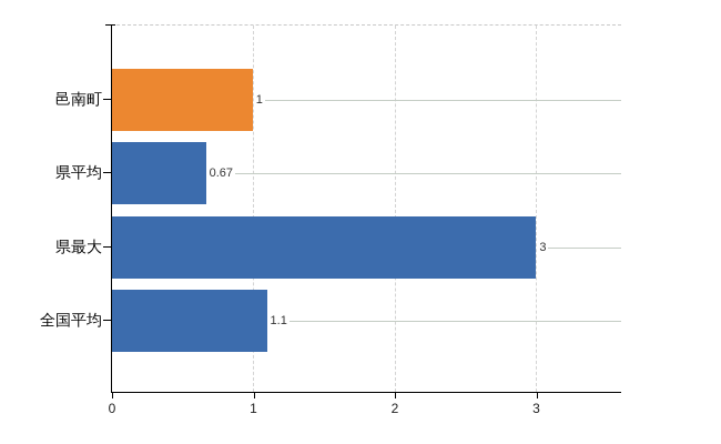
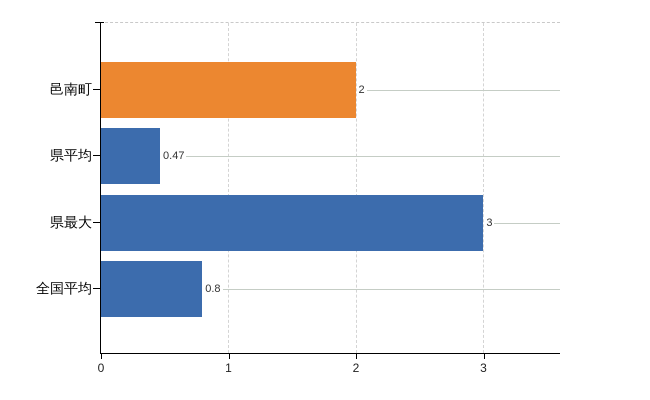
邑南町: 1 -> 2
県平均: 0.67 -> 0.47
全国平均: 1.1 -> 0.8
